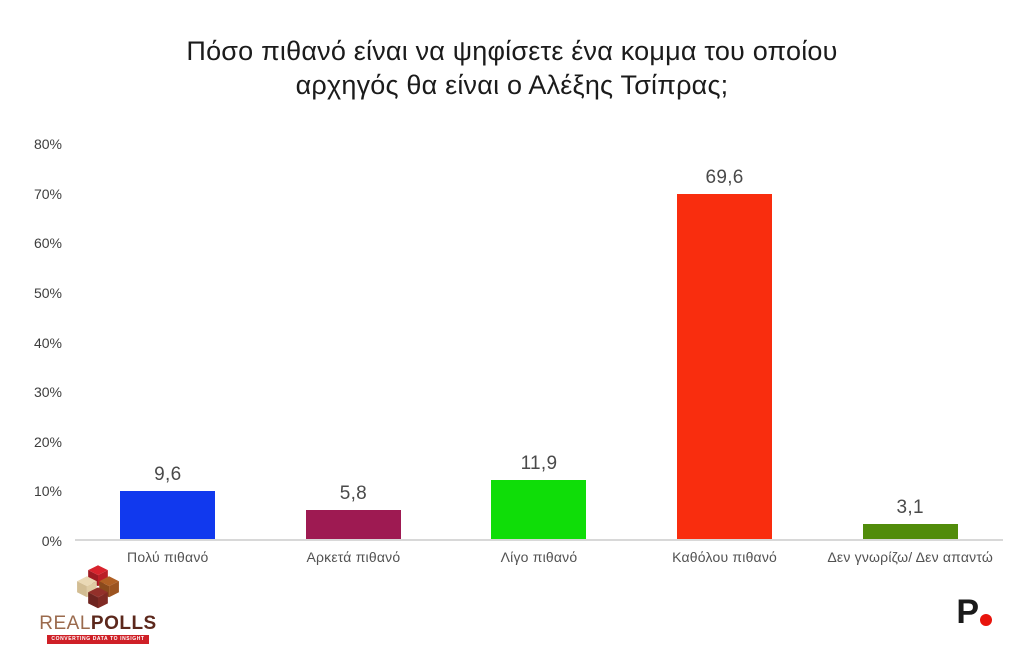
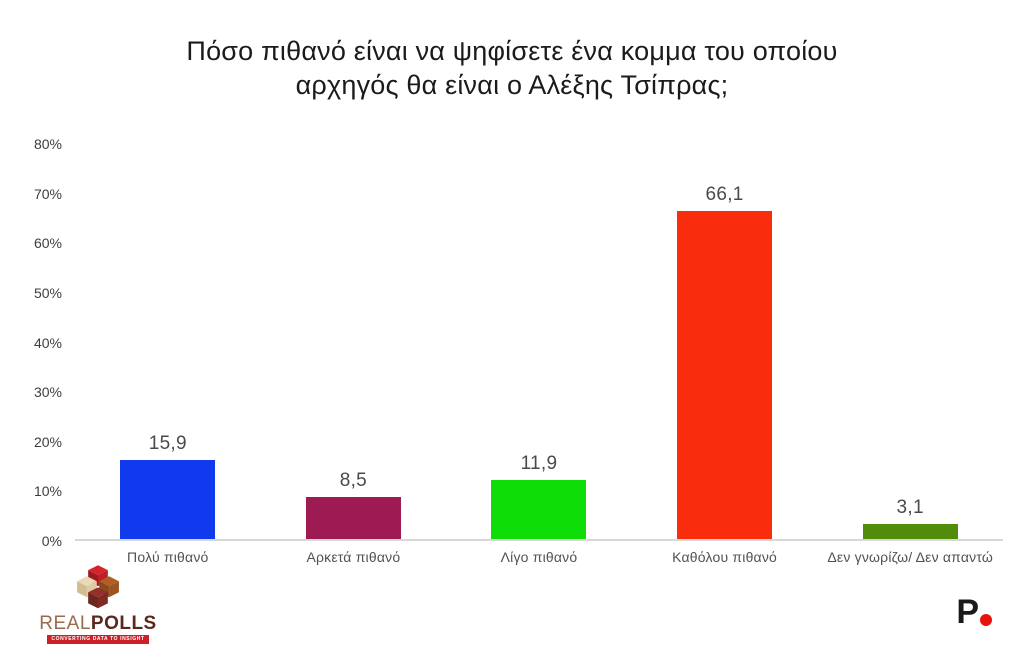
Πολύ πιθανό: 9,6 -> 15,9
Αρκετά πιθανό: 5,8 -> 8,5
Καθόλου πιθανό: 69,6 -> 66,1
